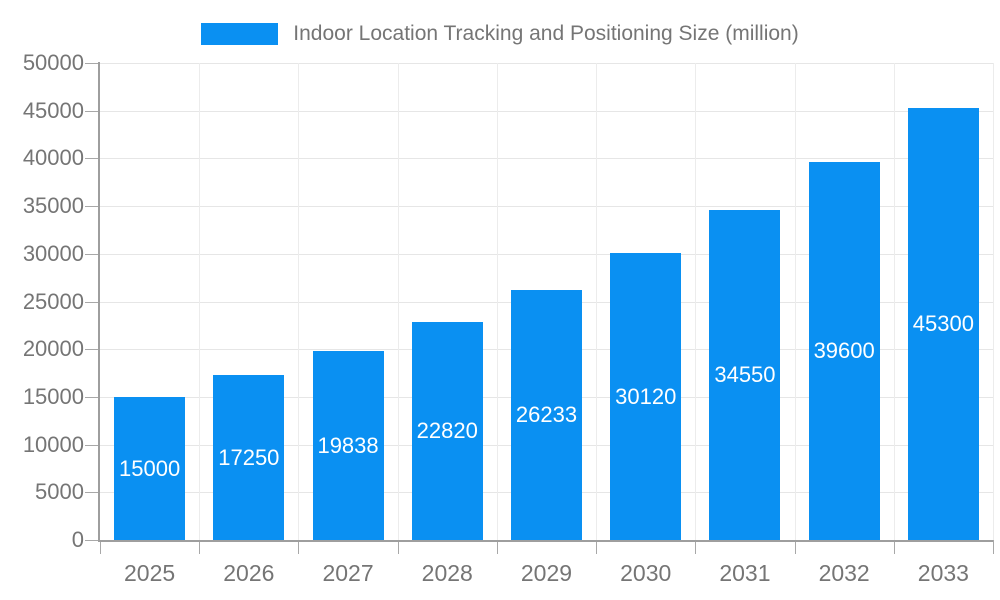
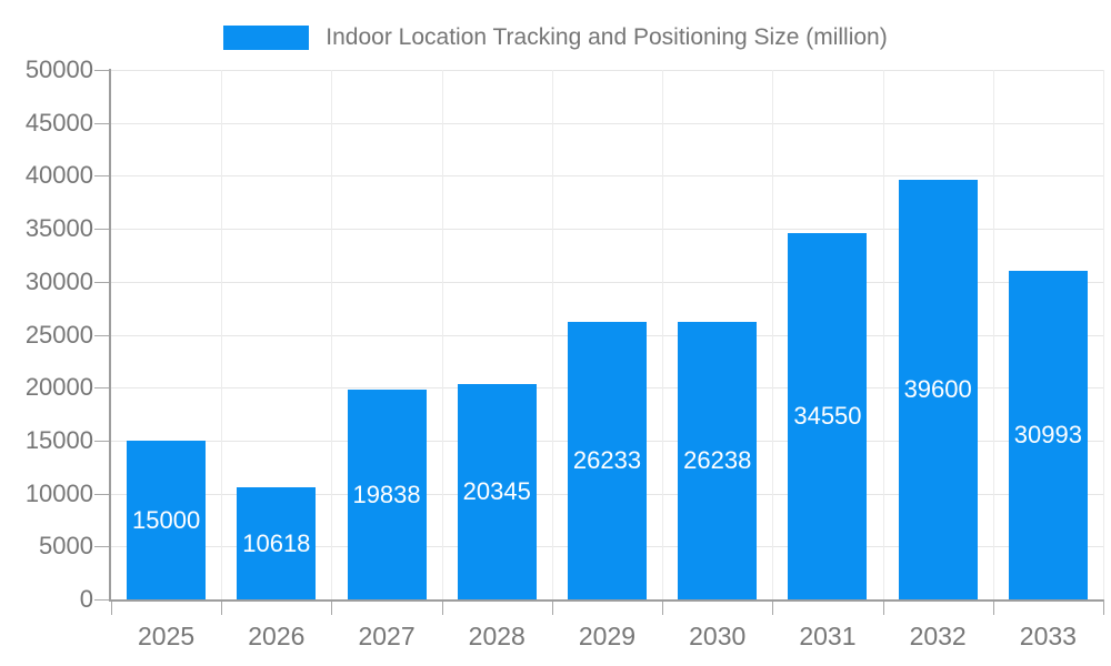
2026: 17250 -> 10618
2028: 22820 -> 20345
2030: 30120 -> 26238
2033: 45300 -> 30993
